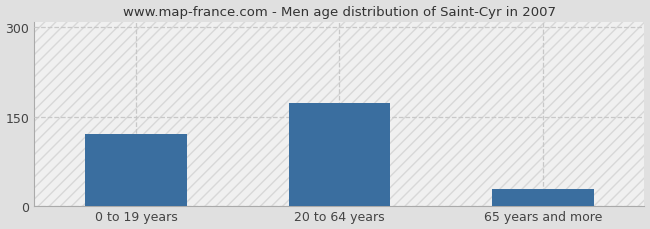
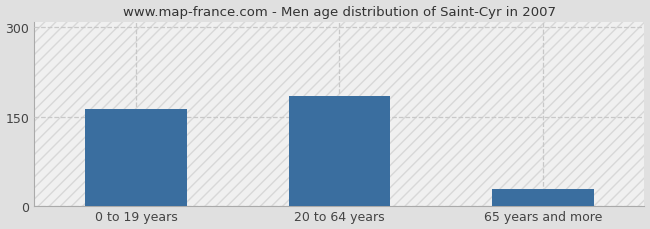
0 to 19 years: 120 -> 162
20 to 64 years: 172 -> 184
